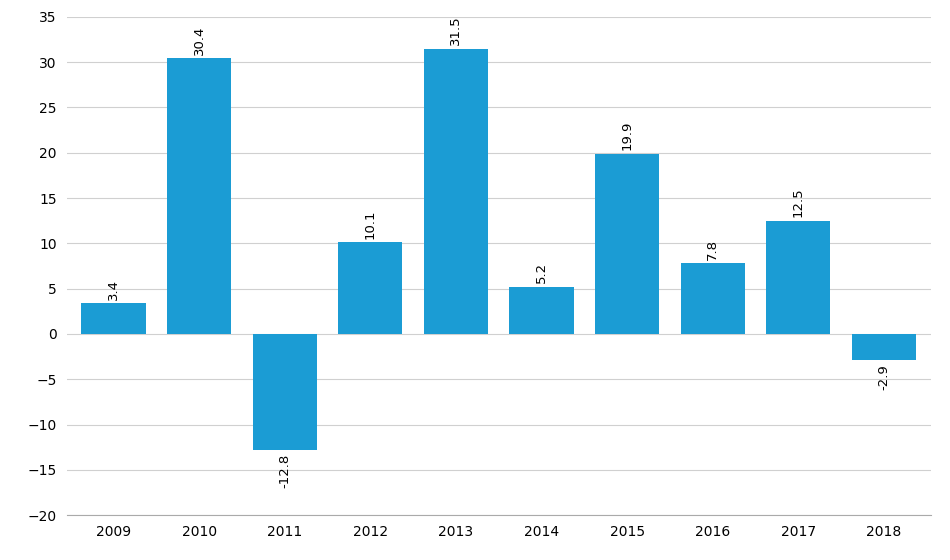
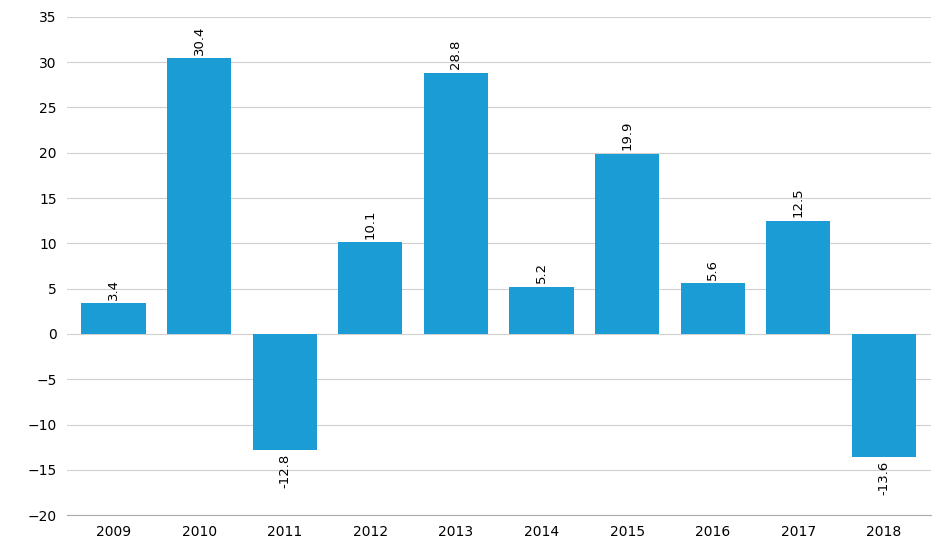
2013: 31.5 -> 28.8
2016: 7.8 -> 5.6
2018: -2.9 -> -13.6
